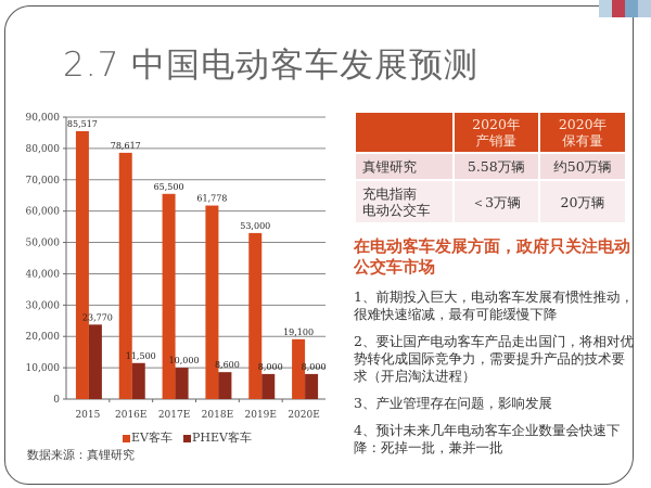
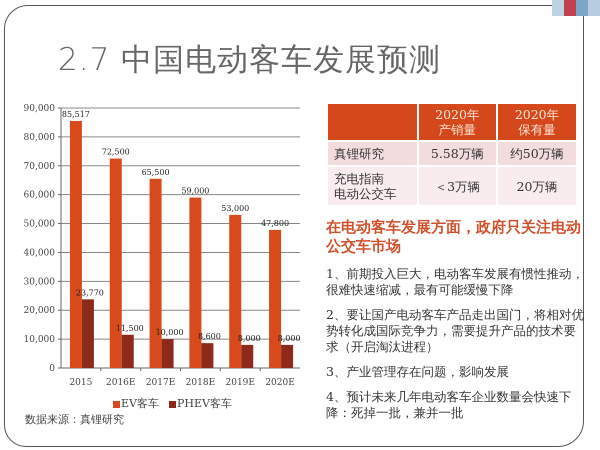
EV客车/2016E: 78,617 -> 72,500
EV客车/2018E: 61,778 -> 59,000
EV客车/2020E: 19,100 -> 47,800
